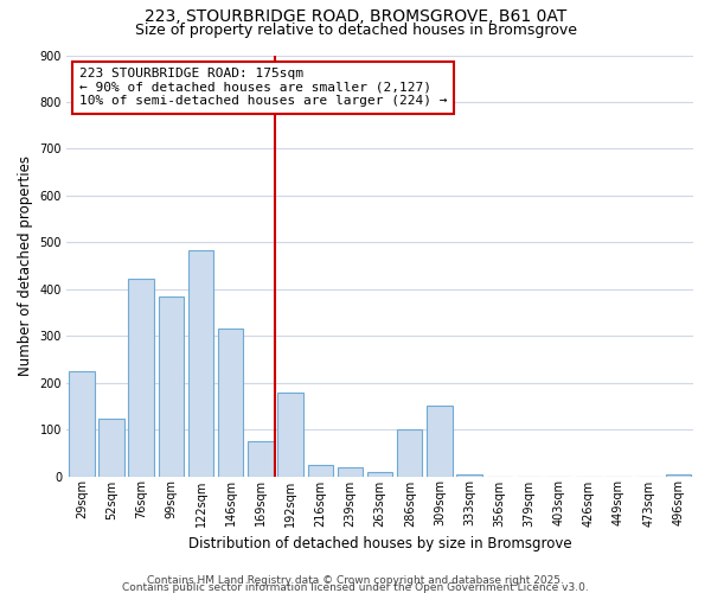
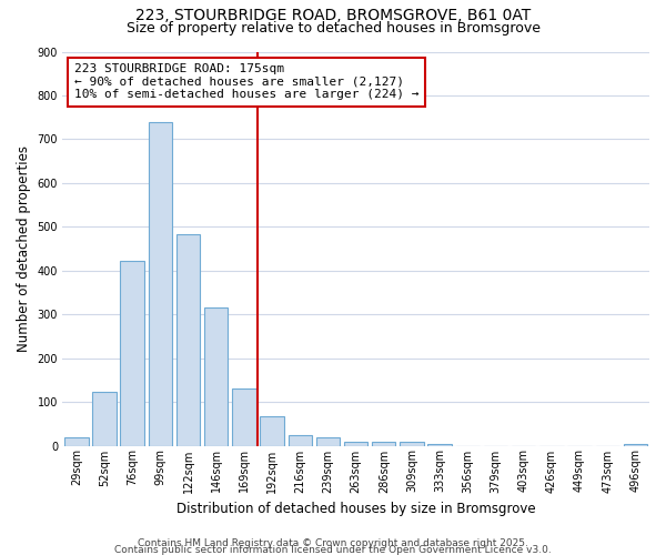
29sqm: 225 -> 20
99sqm: 385 -> 738
169sqm: 75 -> 130
192sqm: 180 -> 67
286sqm: 100 -> 8
309sqm: 150 -> 8
